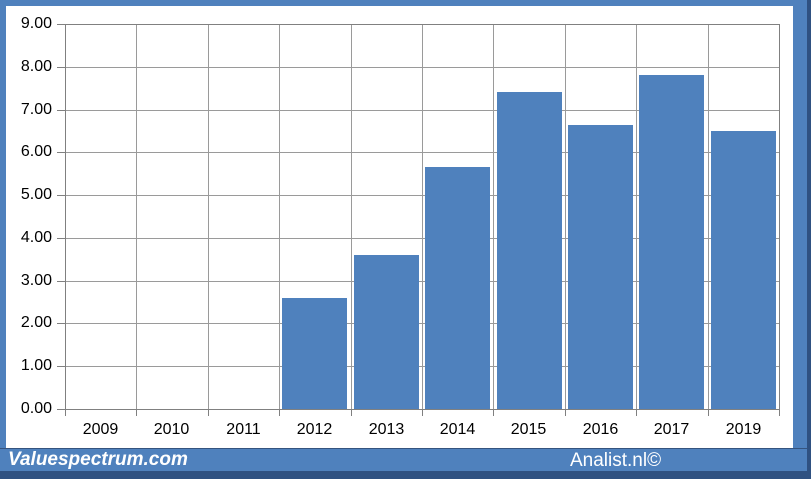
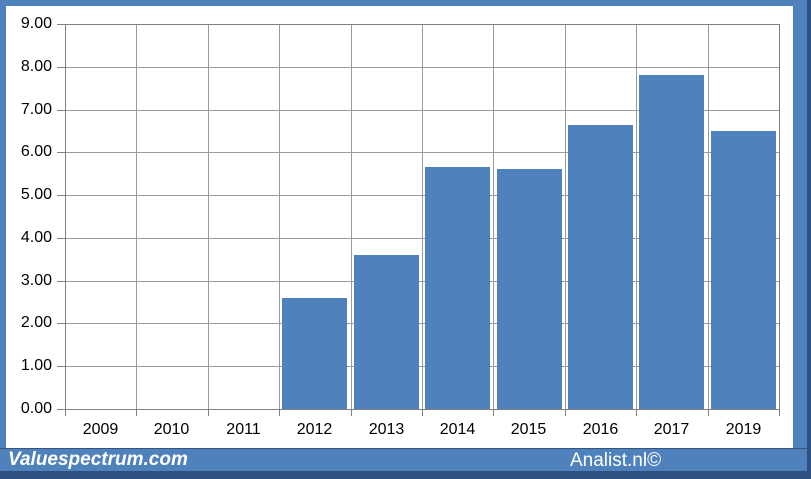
2015: 7.4 -> 5.6
